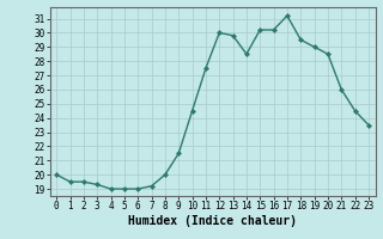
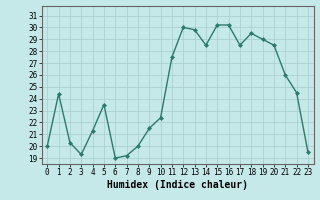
1: 19.5 -> 24.4
2: 19.5 -> 20.3
4: 19.0 -> 21.3
5: 19.0 -> 23.5
10: 24.5 -> 22.4
17: 31.2 -> 28.5
23: 23.5 -> 19.5
